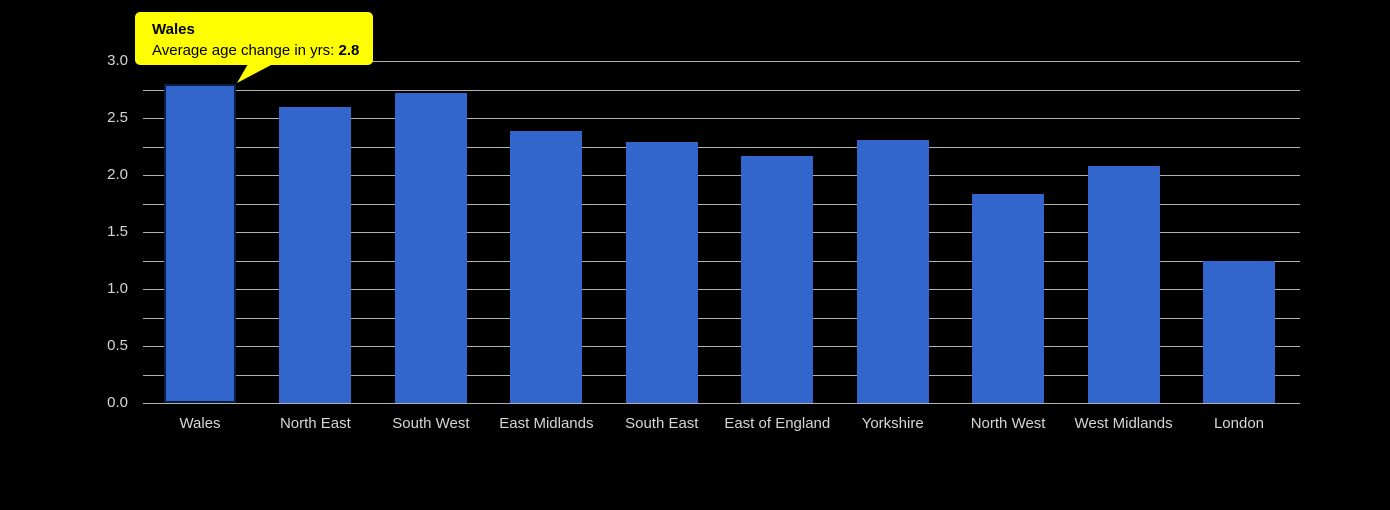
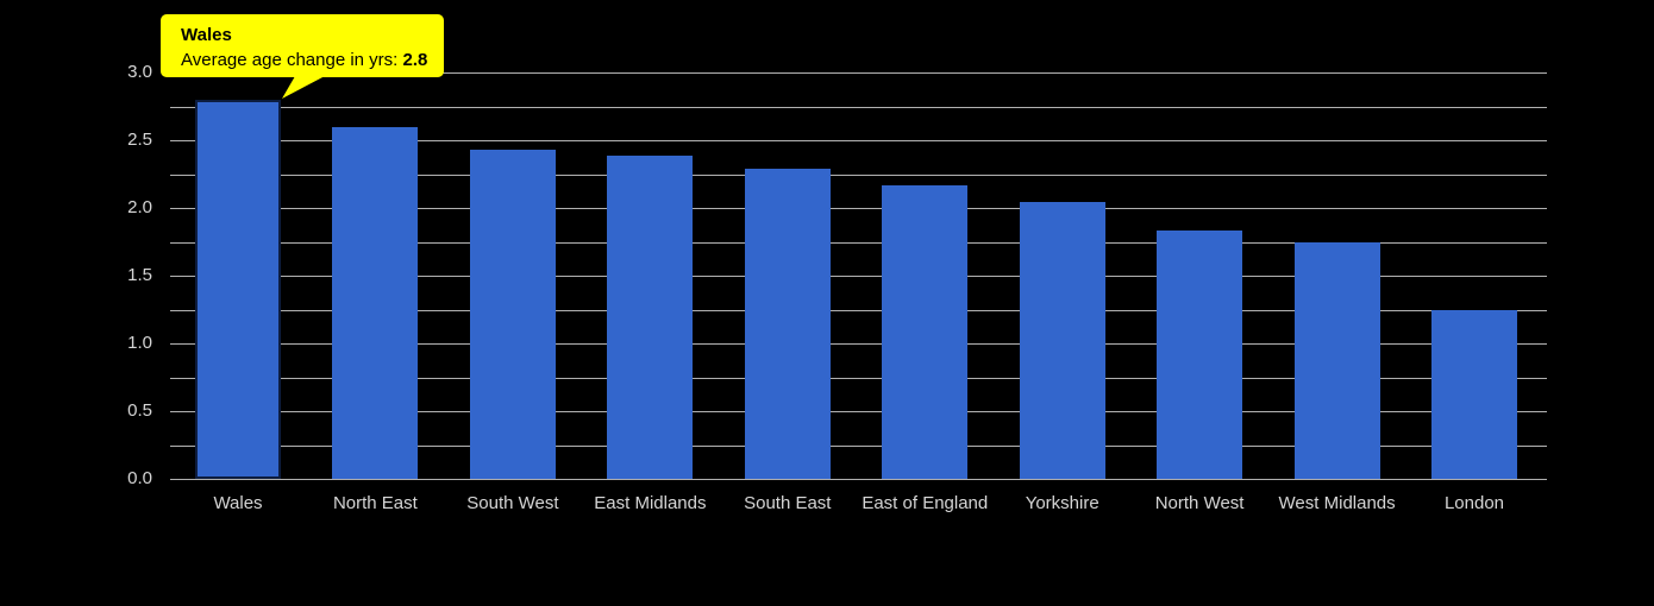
South West: 2.72 -> 2.43
Yorkshire: 2.31 -> 2.04
West Midlands: 2.08 -> 1.75
